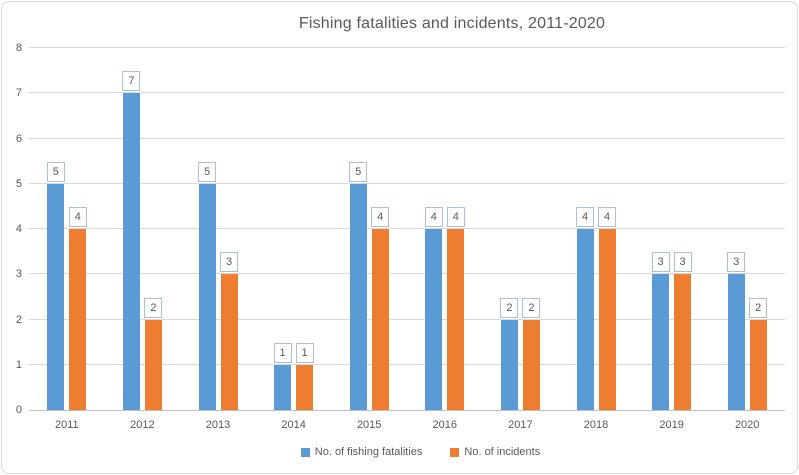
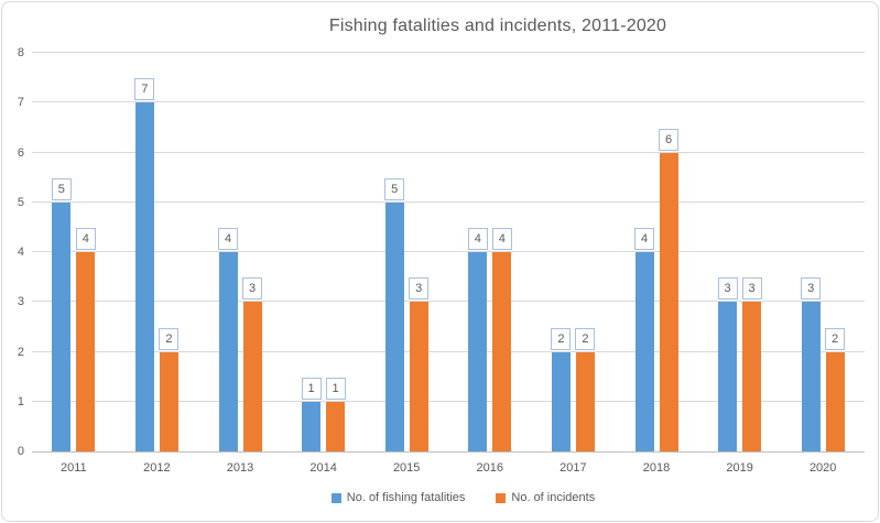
No. of fishing fatalities/2013: 5 -> 4
No. of incidents/2015: 4 -> 3
No. of incidents/2018: 4 -> 6
